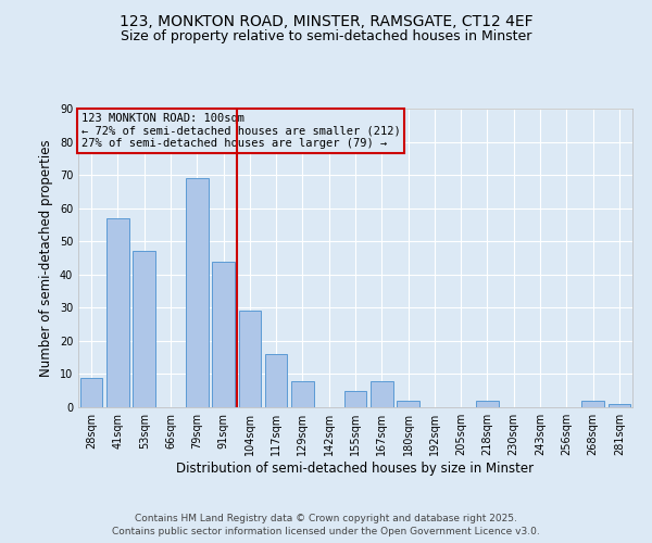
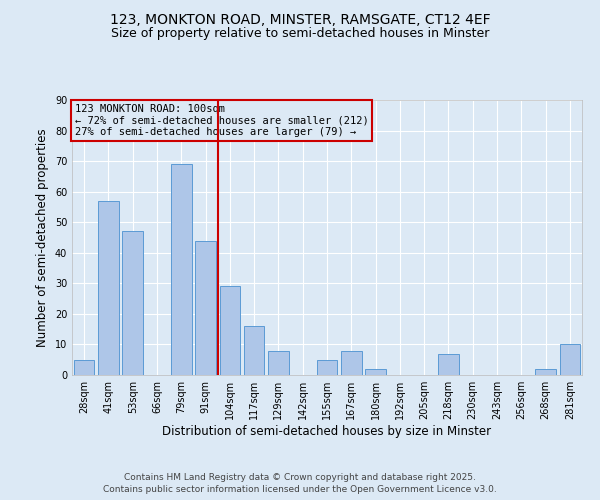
28sqm: 9 -> 5
218sqm: 2 -> 7
281sqm: 1 -> 10
